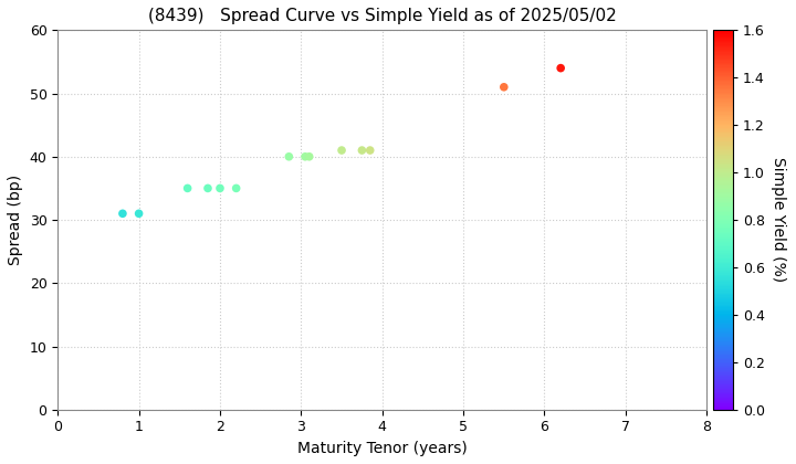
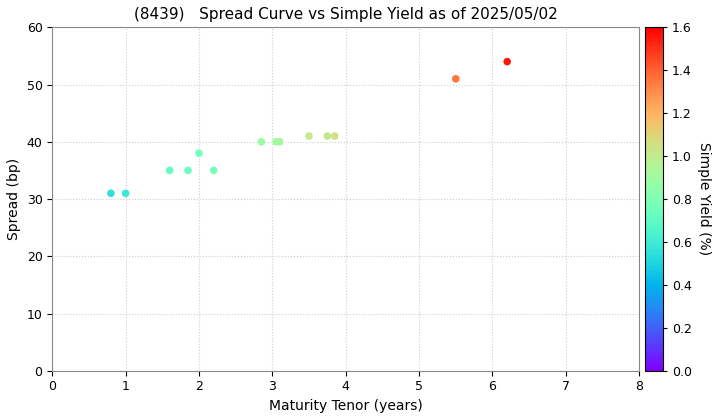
2: 35 -> 38
